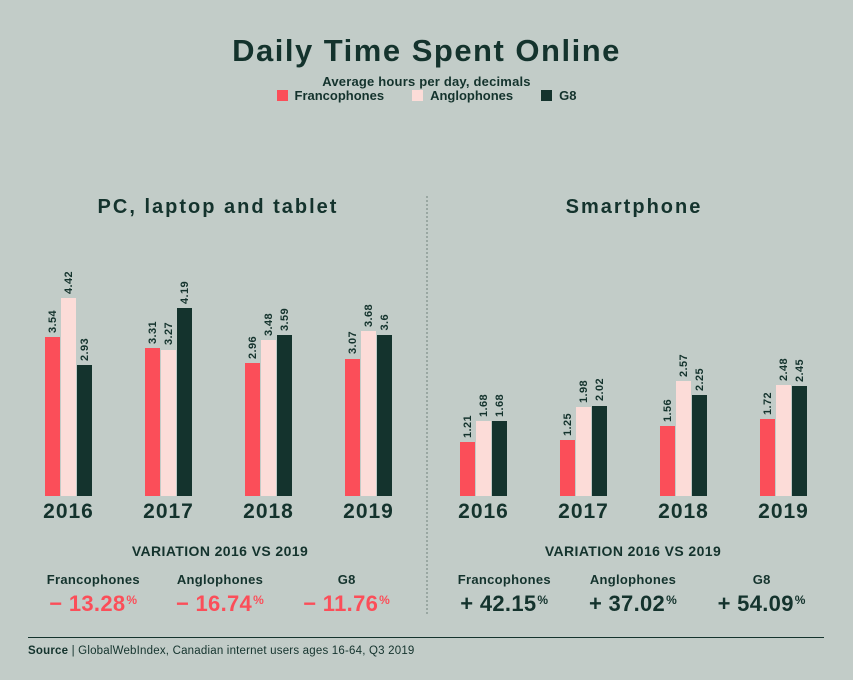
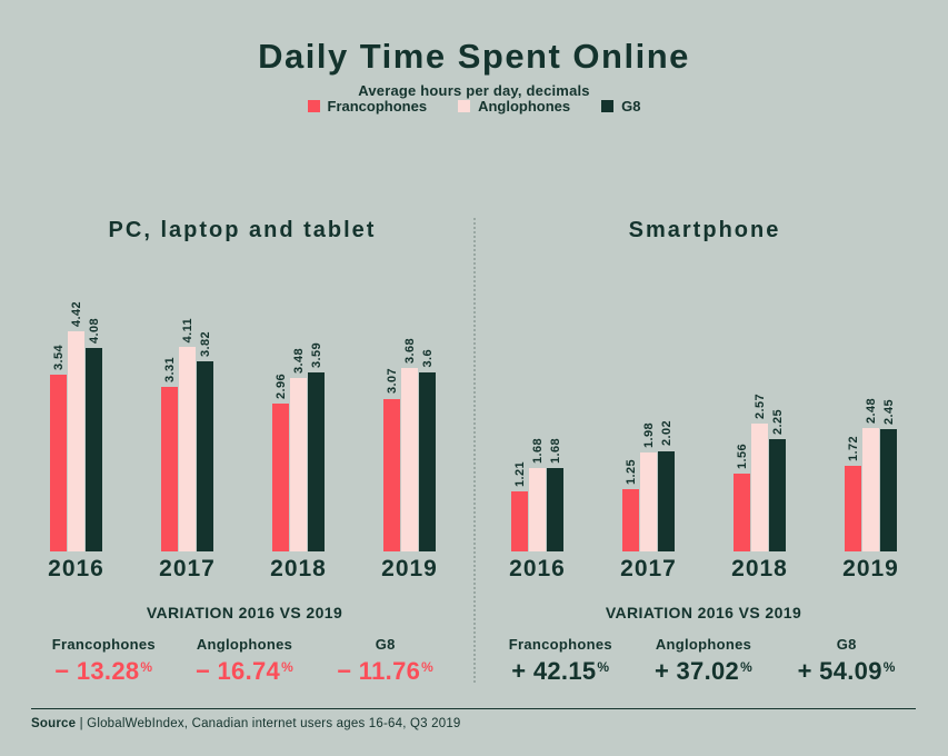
PC, laptop and tablet/G8/2016: 2.93 -> 4.08
PC, laptop and tablet/Anglophones/2017: 3.27 -> 4.11
PC, laptop and tablet/G8/2017: 4.19 -> 3.82
